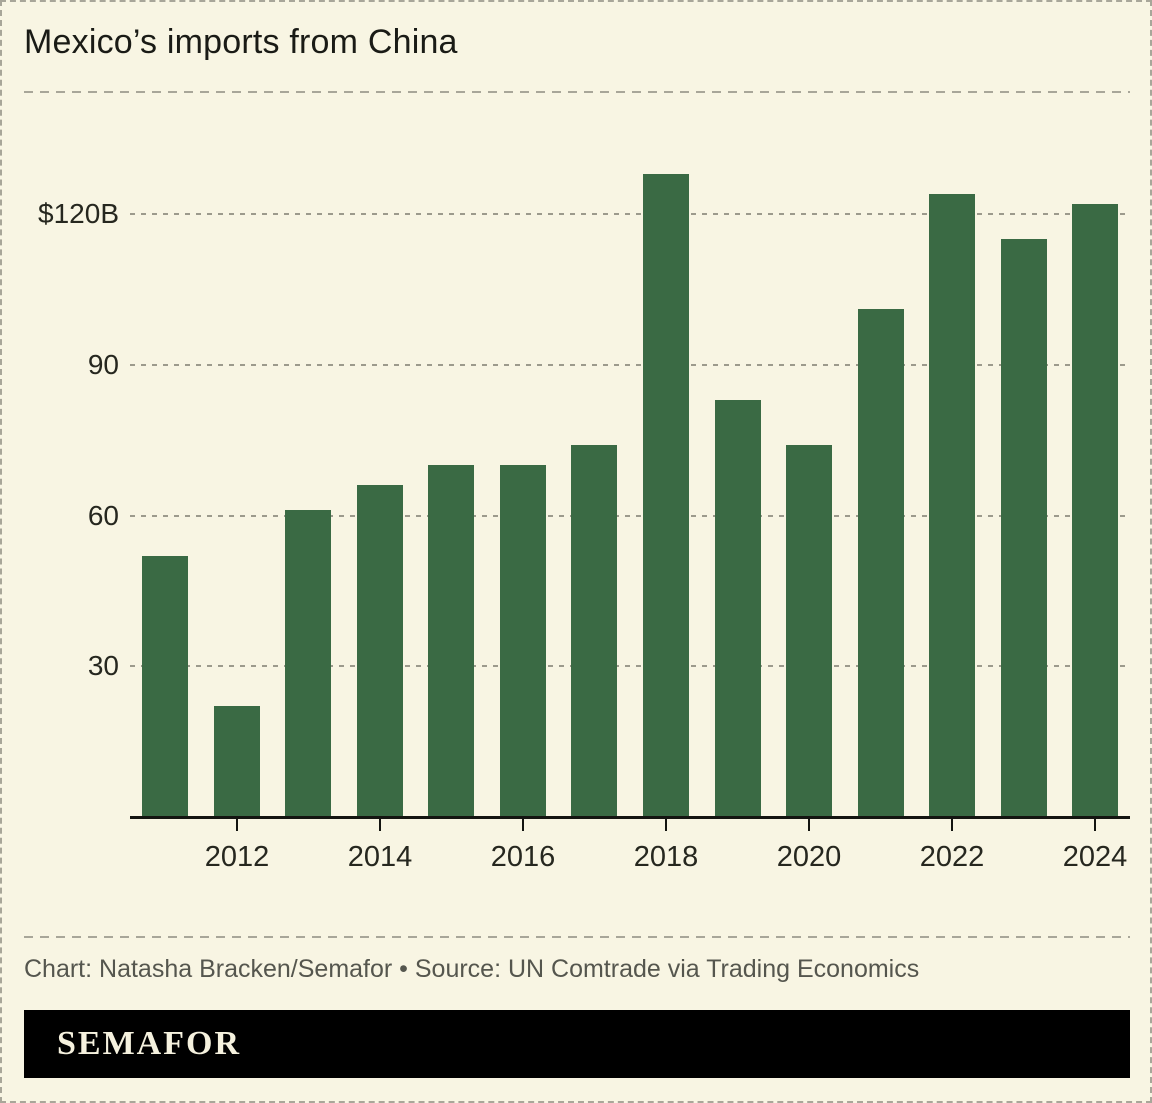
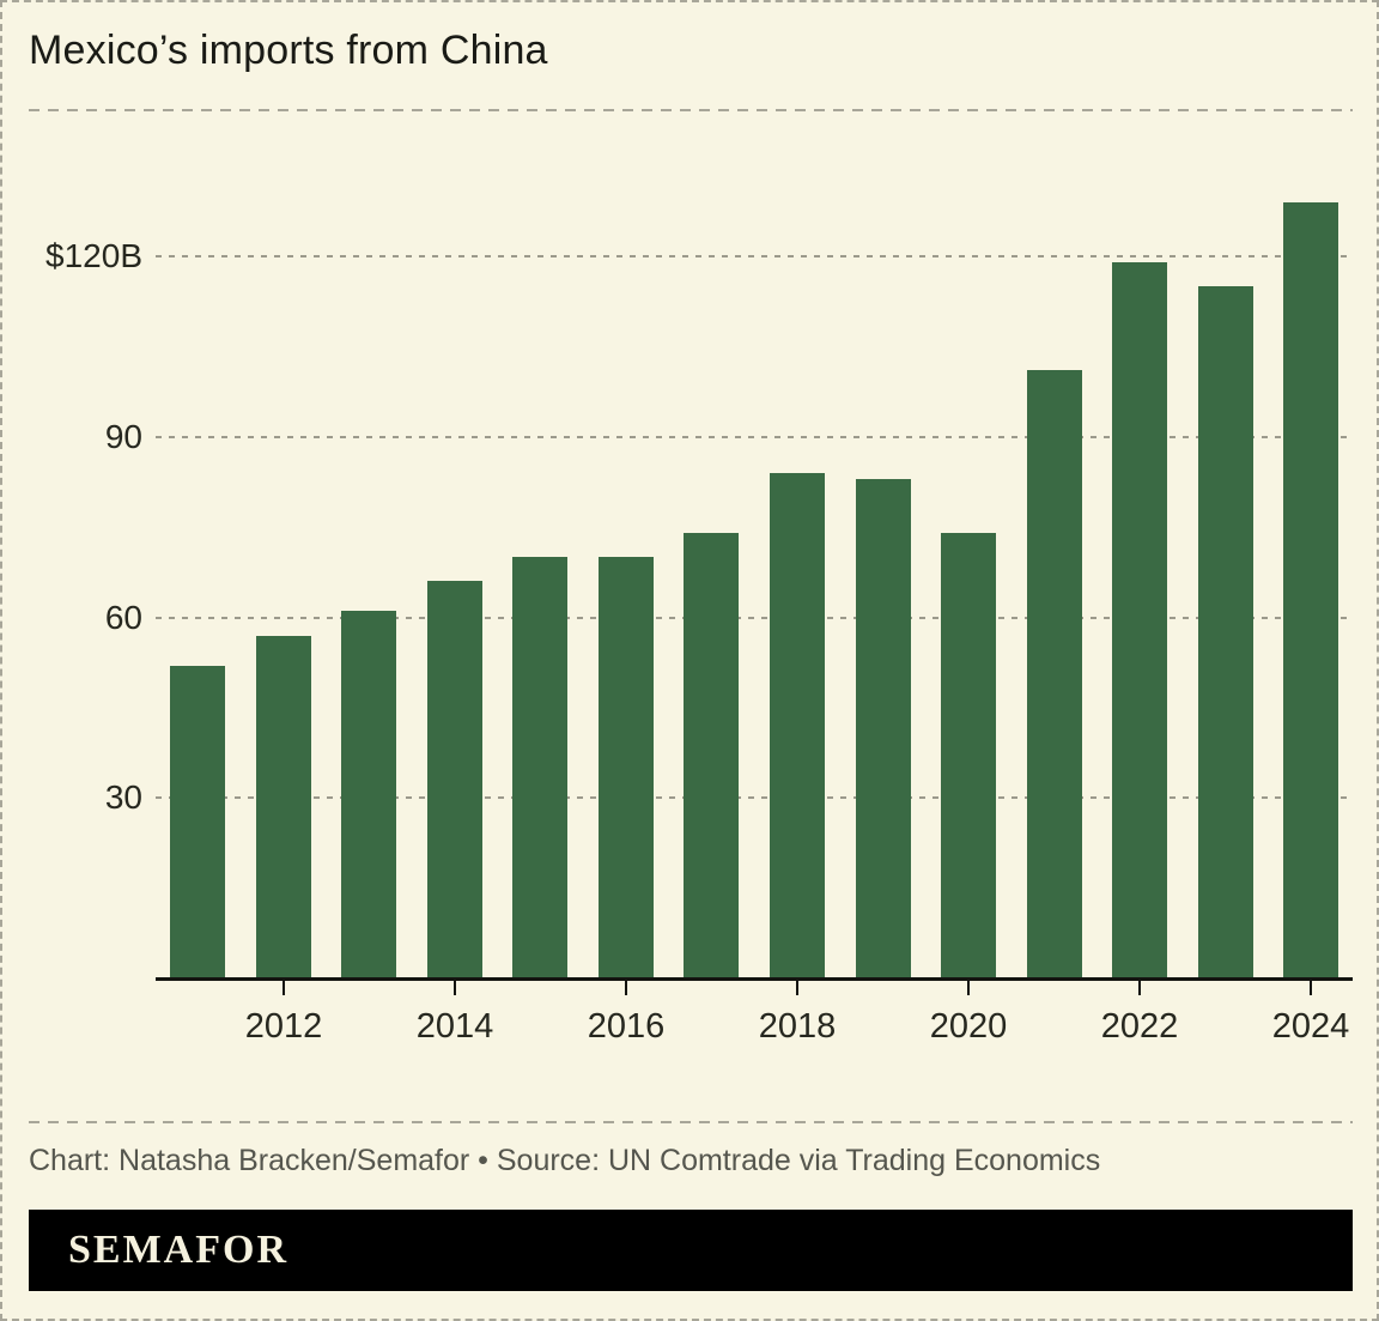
2012: $22B -> $57B
2018: $128B -> $84B
2022: $124B -> $119B
2024: $122B -> $129B
